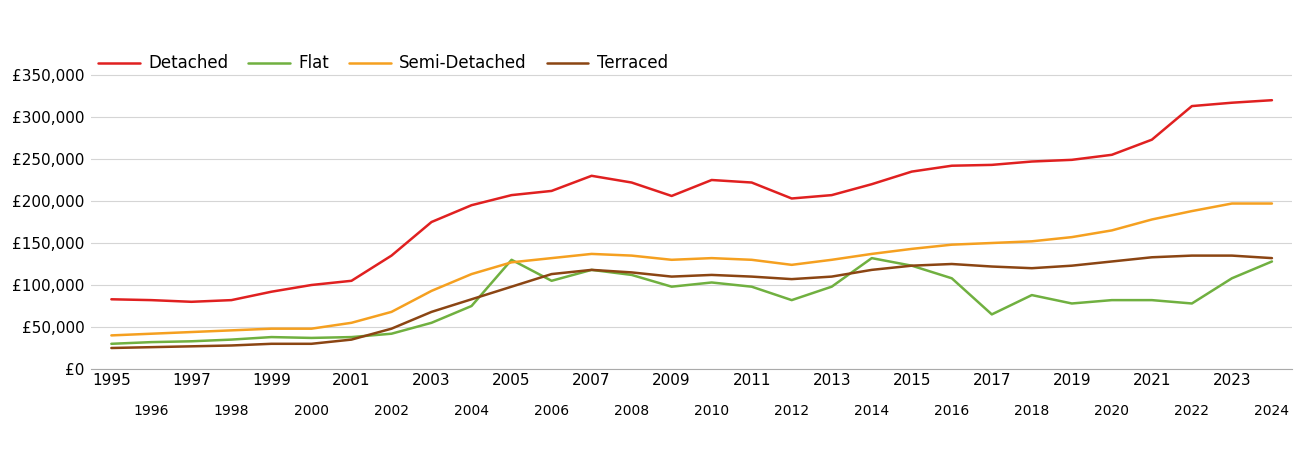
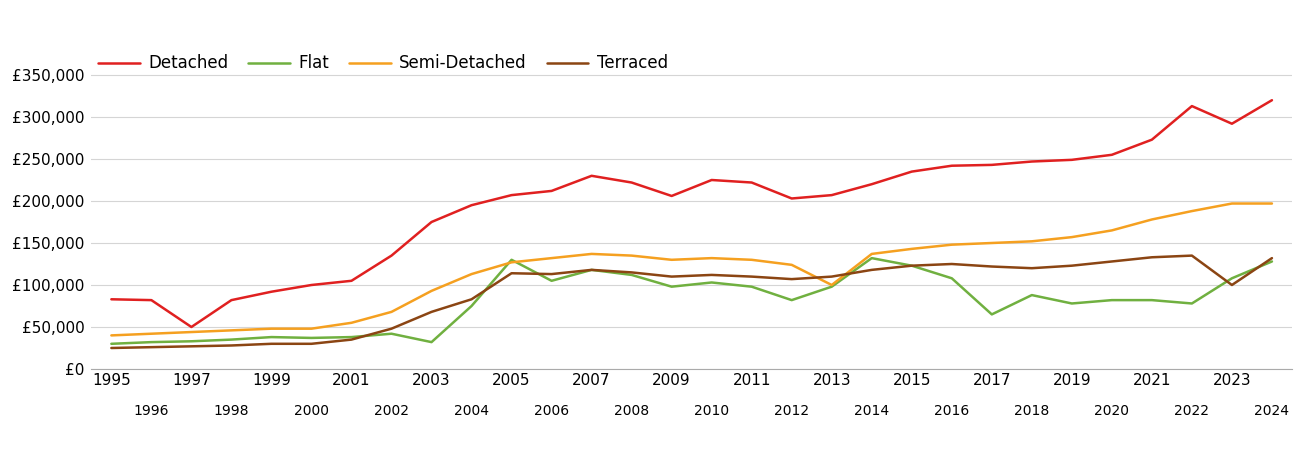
Detached/1997: £80,000 -> £50,000
Flat/2003: £55,000 -> £32,000
Terraced/2005: £98,000 -> £114,000
Semi-Detached/2013: £130,000 -> £100,000
Detached/2023: £317,000 -> £292,000
Terraced/2023: £135,000 -> £100,000
